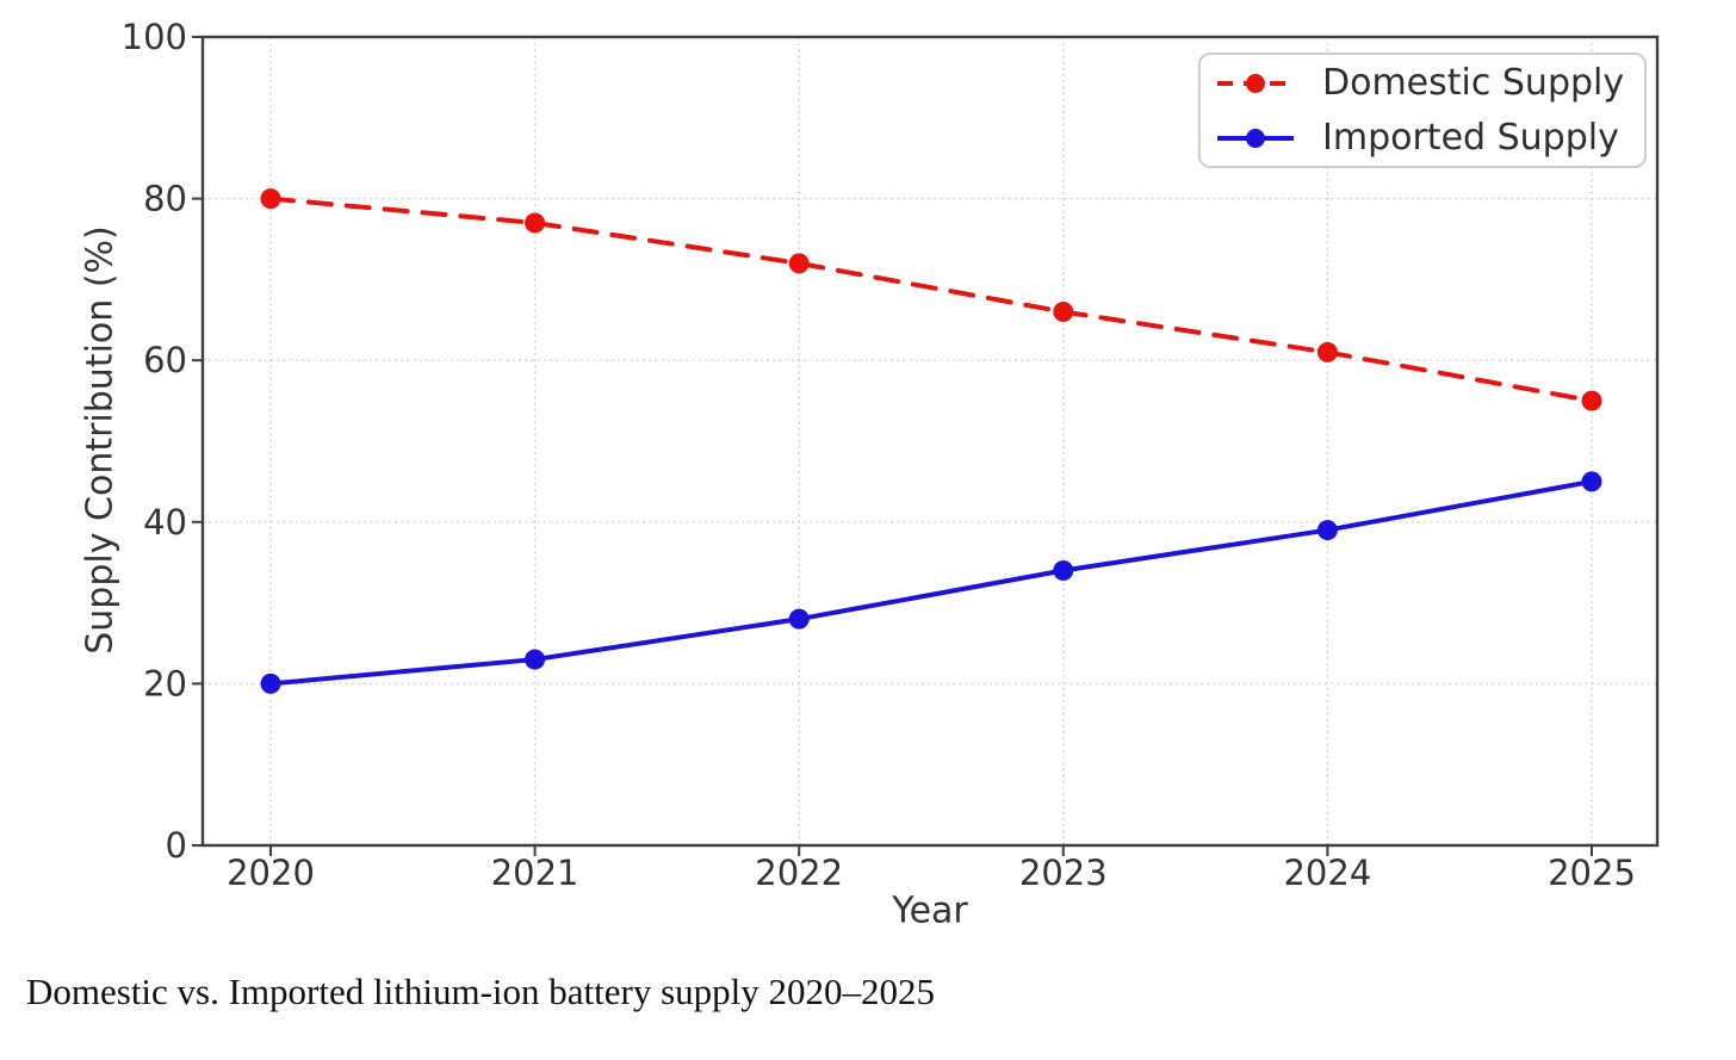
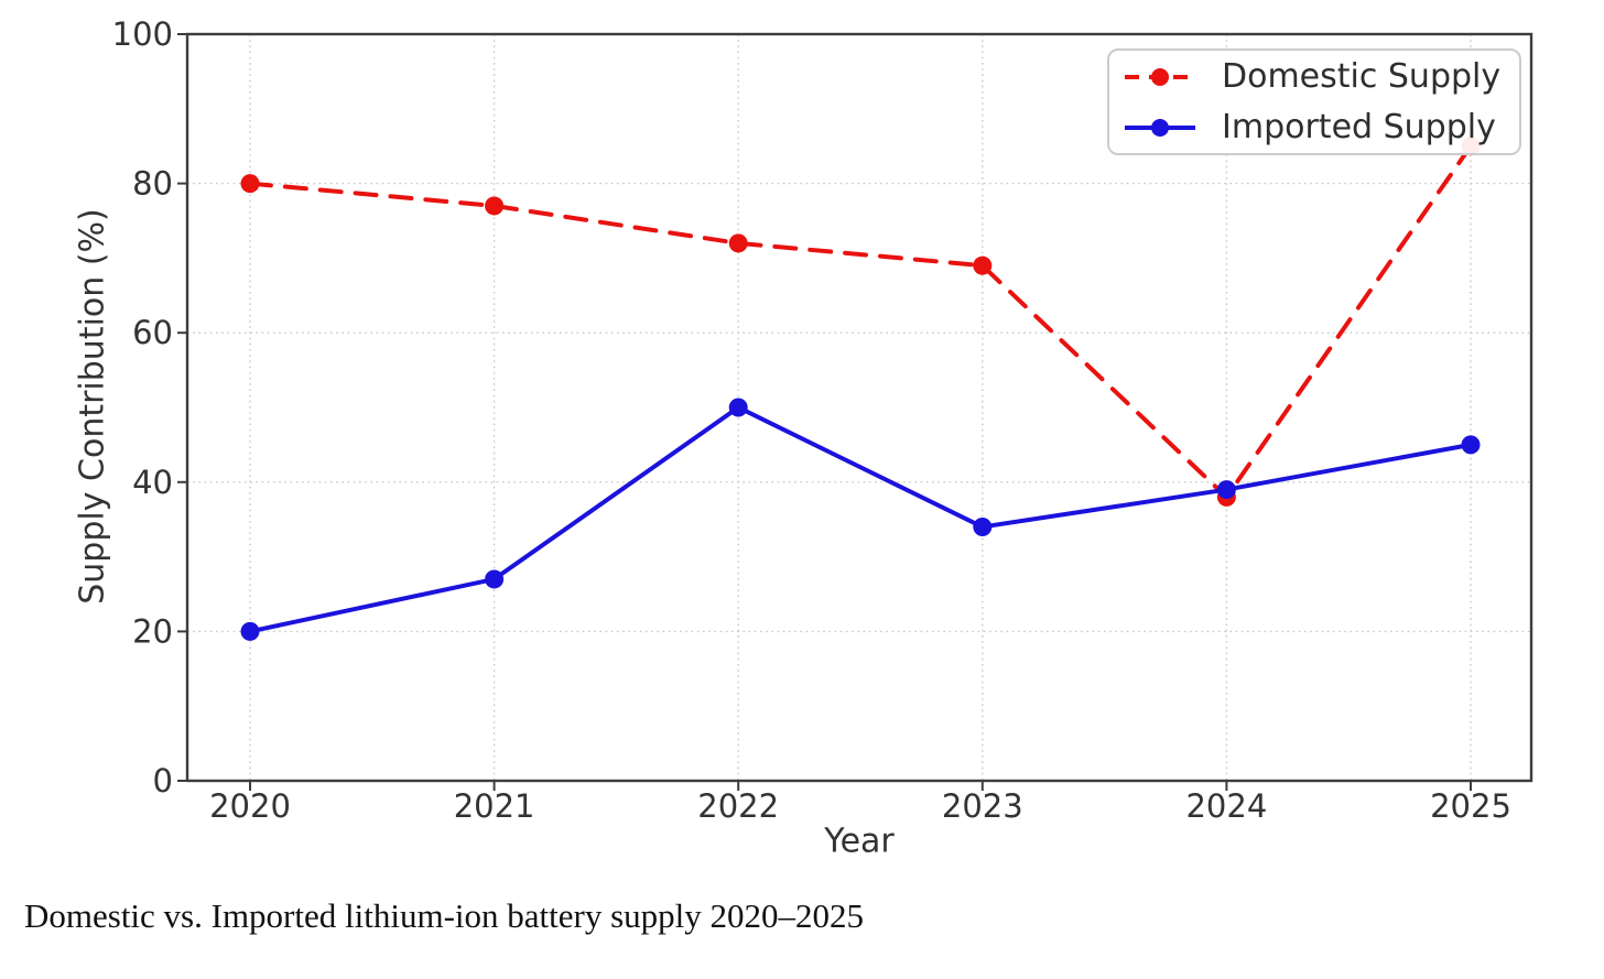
Imported Supply/2021: 23 -> 27
Imported Supply/2022: 28 -> 50
Domestic Supply/2023: 66 -> 69
Domestic Supply/2024: 61 -> 38
Domestic Supply/2025: 55 -> 85
